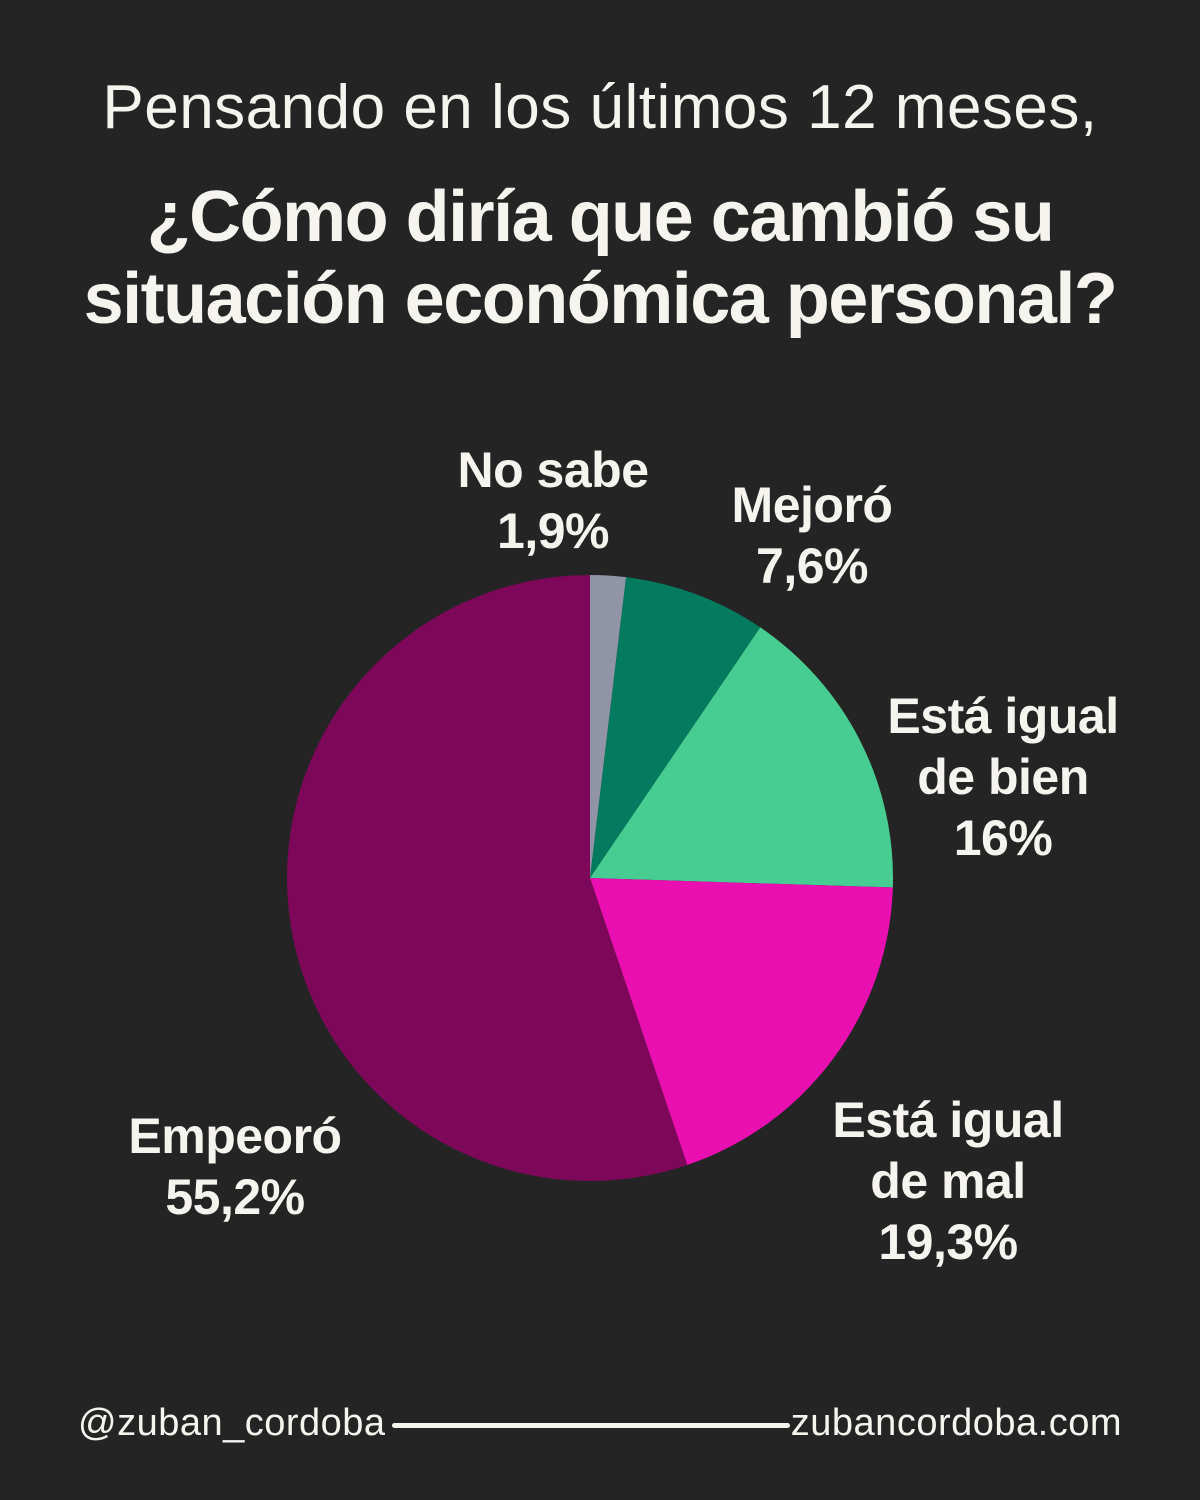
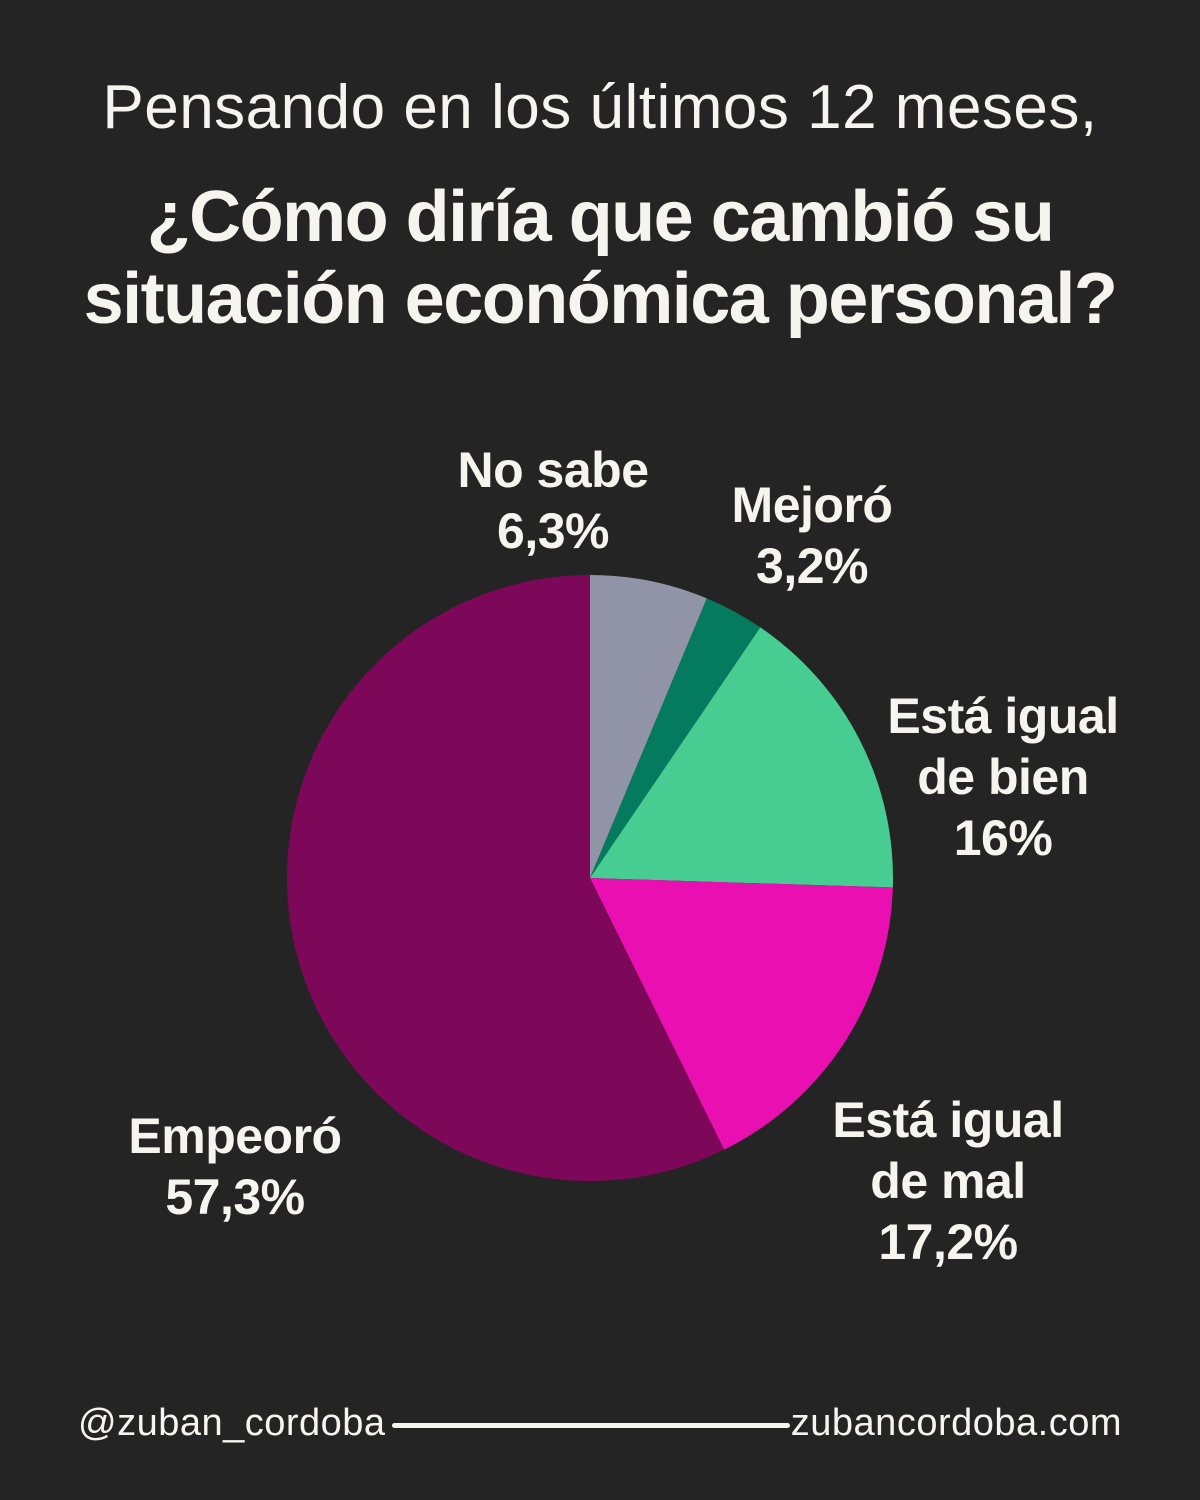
No sabe: 1,9% -> 6,3%
Mejoró: 7,6% -> 3,2%
Está igual de mal: 19,3% -> 17,2%
Empeoró: 55,2% -> 57,3%
